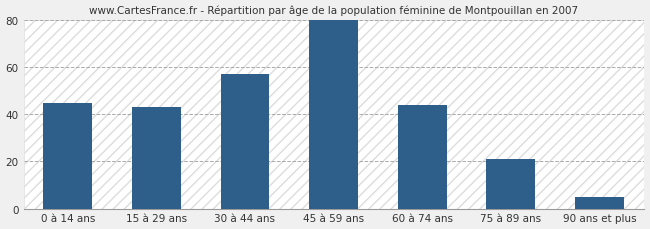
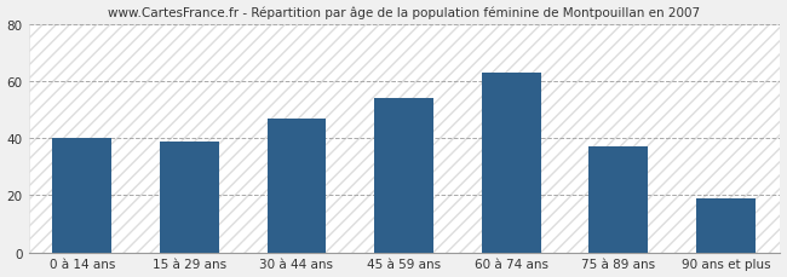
0 à 14 ans: 45 -> 40
15 à 29 ans: 43 -> 39
30 à 44 ans: 57 -> 47
45 à 59 ans: 80 -> 54
60 à 74 ans: 44 -> 63
75 à 89 ans: 21 -> 37
90 ans et plus: 5 -> 19
